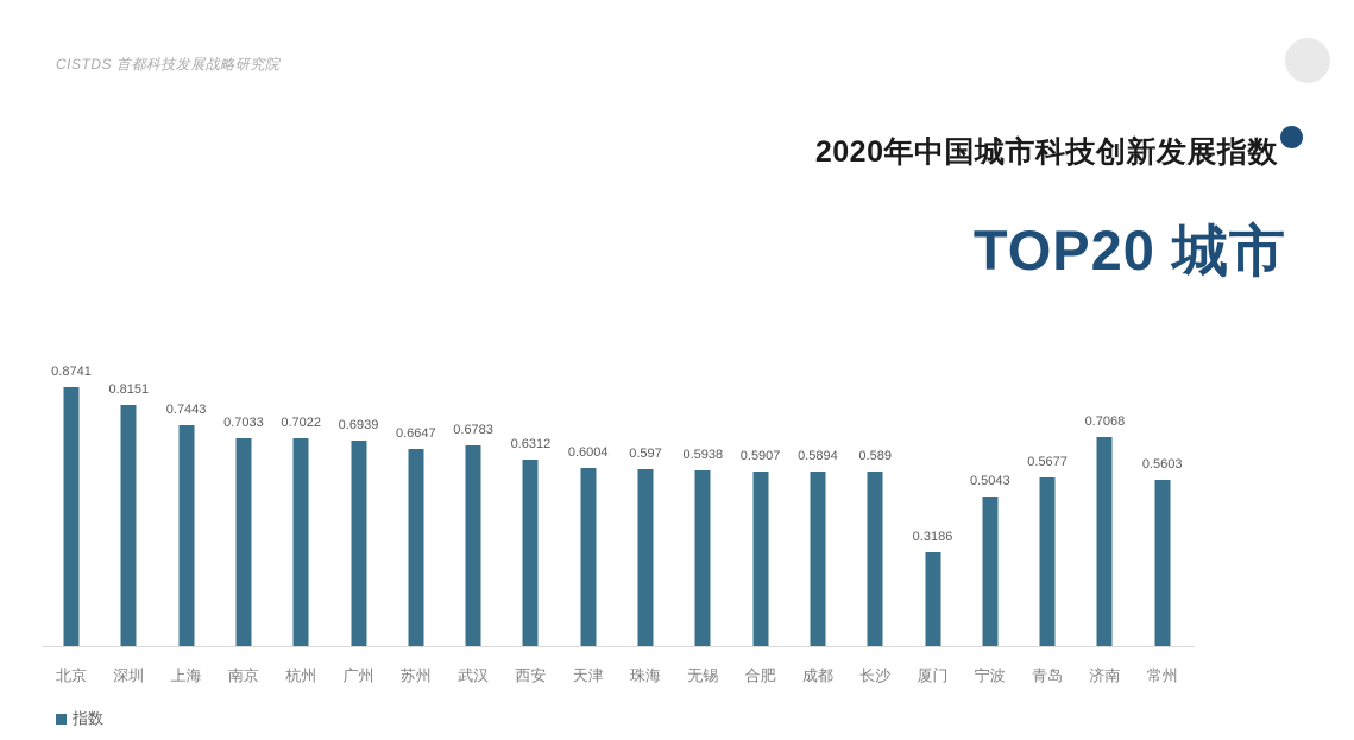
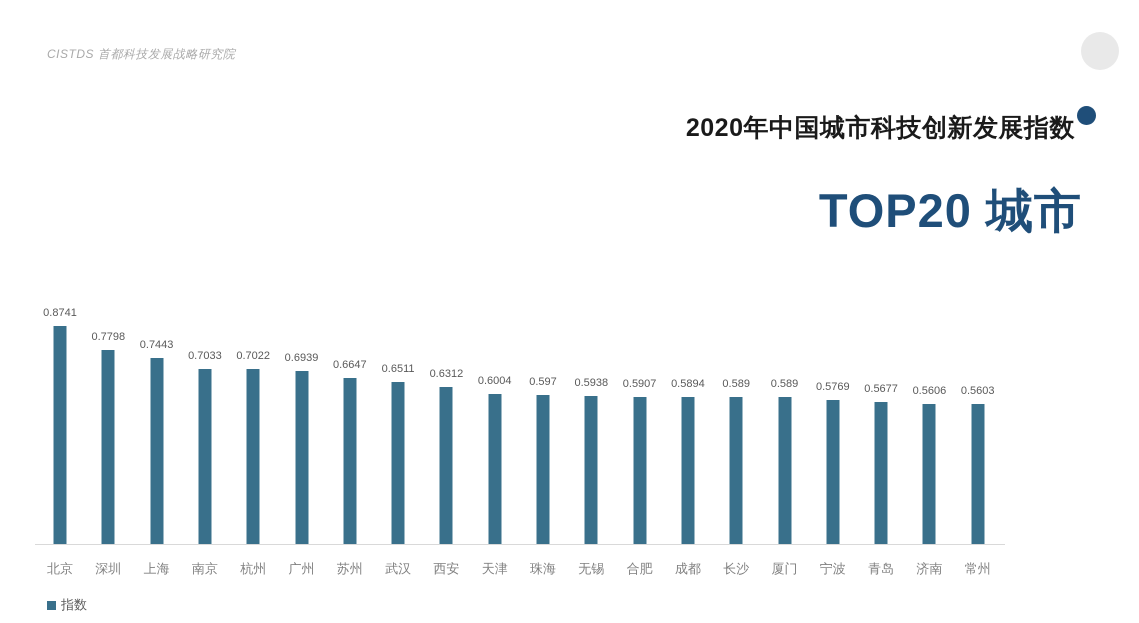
深圳: 0.8151 -> 0.7798
武汉: 0.6783 -> 0.6511
厦门: 0.3186 -> 0.589
宁波: 0.5043 -> 0.5769
济南: 0.7068 -> 0.5606
